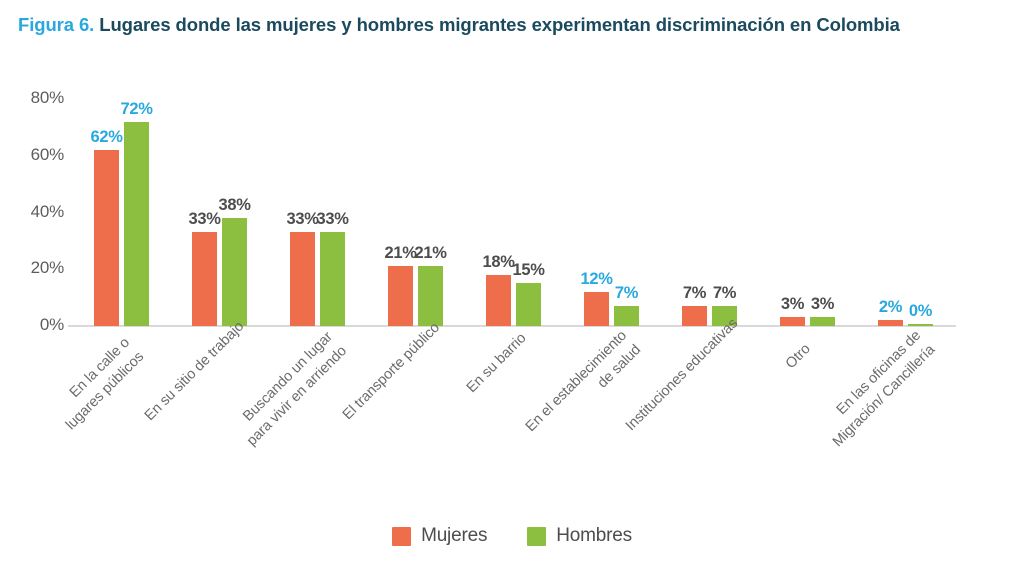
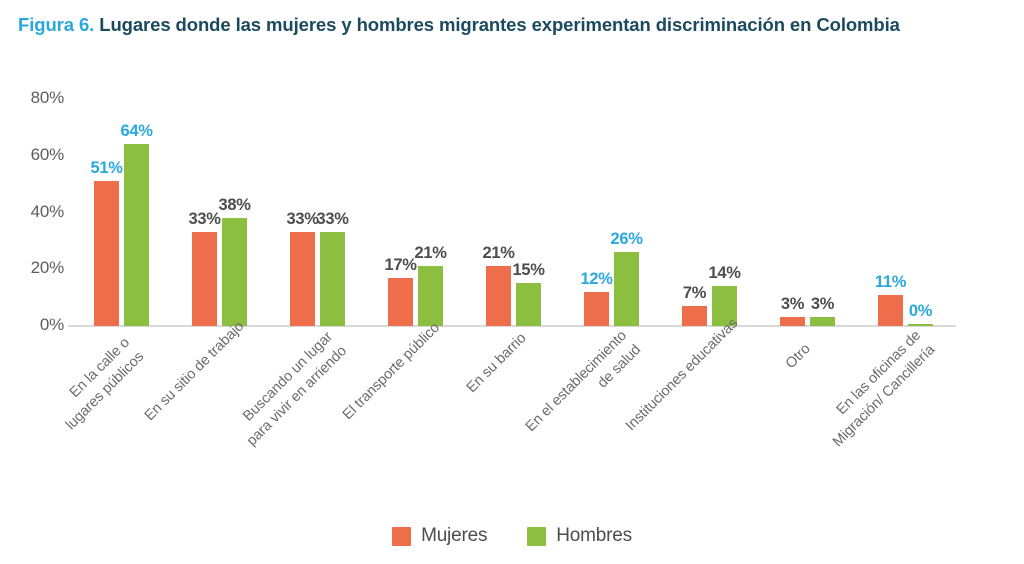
Mujeres/En la calle o lugares públicos: 62% -> 51%
Hombres/En la calle o lugares públicos: 72% -> 64%
Mujeres/El transporte público: 21% -> 17%
Mujeres/En su barrio: 18% -> 21%
Hombres/En el establecimiento de salud: 7% -> 26%
Hombres/Instituciones educativas: 7% -> 14%
Mujeres/En las oficinas de Migración/ Cancillería: 2% -> 11%
